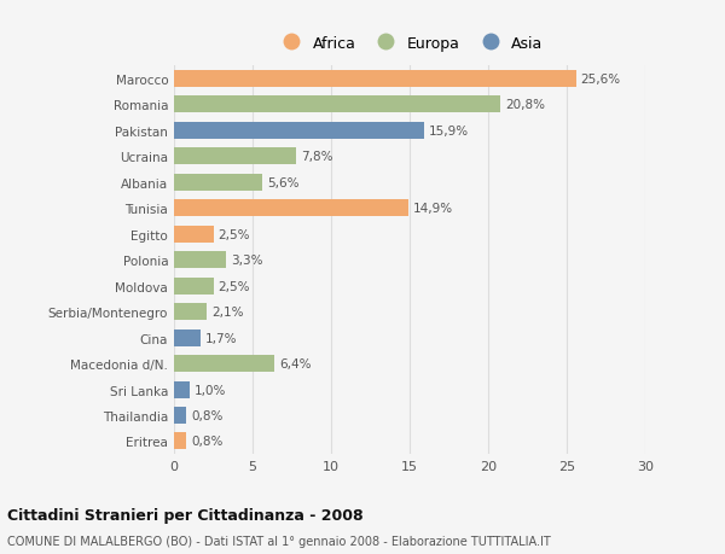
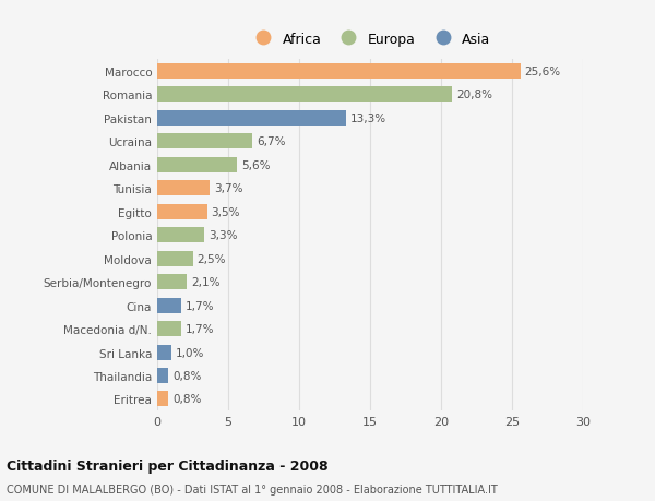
Pakistan: 15,9% -> 13,3%
Ucraina: 7,8% -> 6,7%
Tunisia: 14,9% -> 3,7%
Egitto: 2,5% -> 3,5%
Macedonia d/N.: 6,4% -> 1,7%
